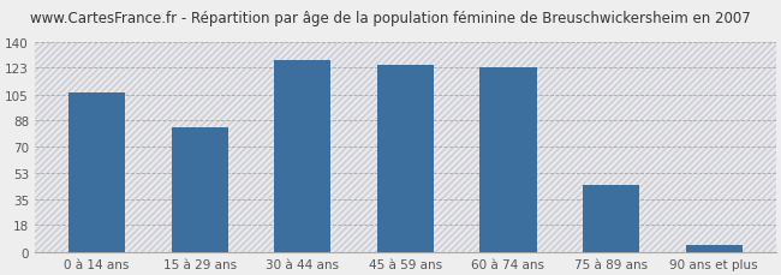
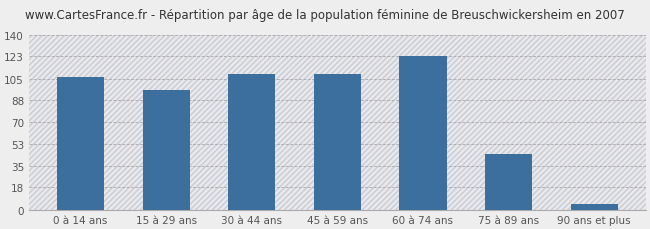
15 à 29 ans: 83 -> 96
30 à 44 ans: 128 -> 109
45 à 59 ans: 125 -> 109
